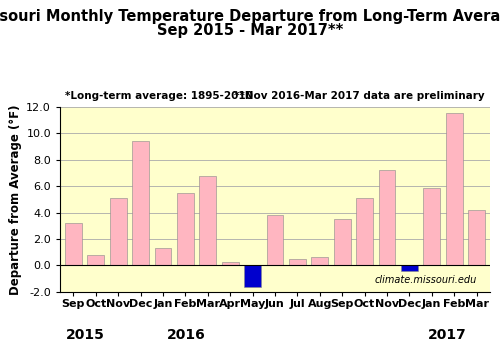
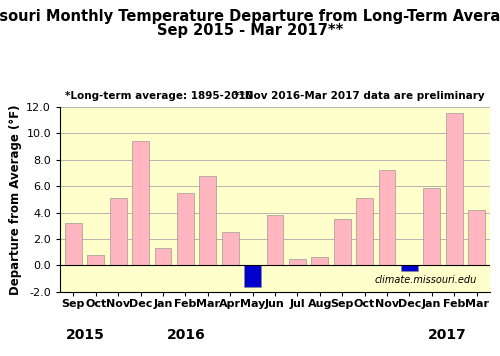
Apr: 0.3 -> 2.5
